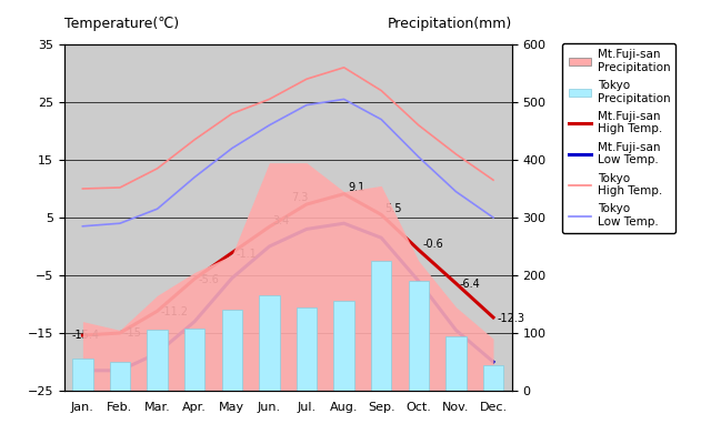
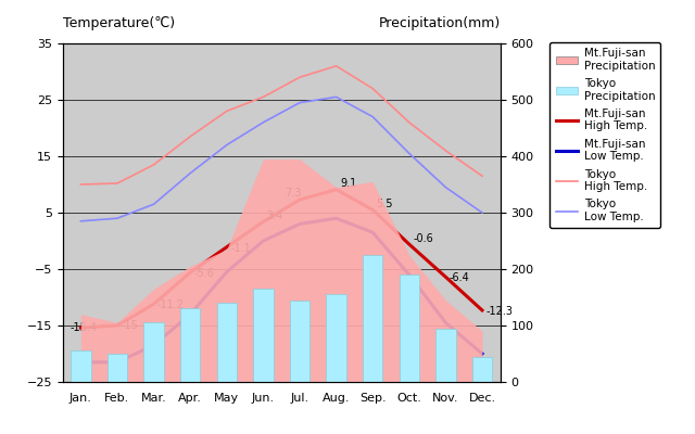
Tokyo Precipitation/Apr.: 108 -> 130
